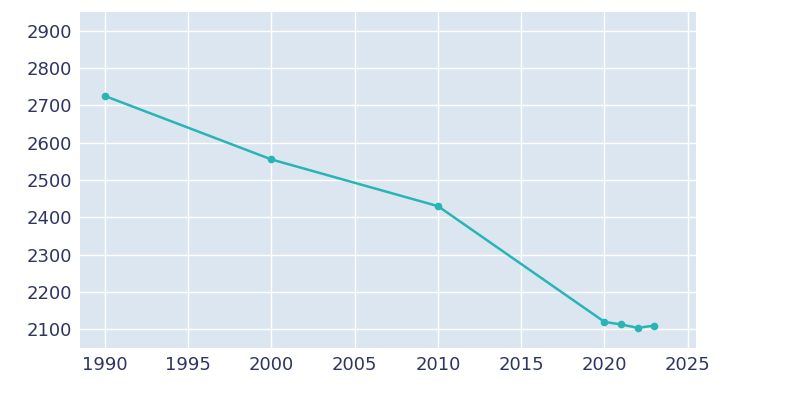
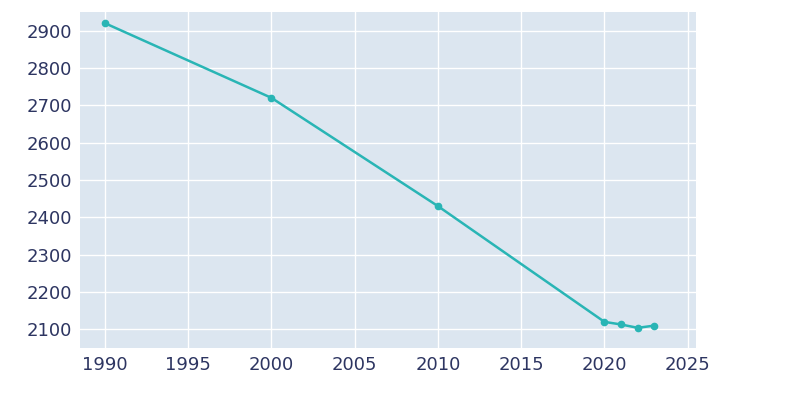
1990: 2725 -> 2920
2000: 2555 -> 2720
